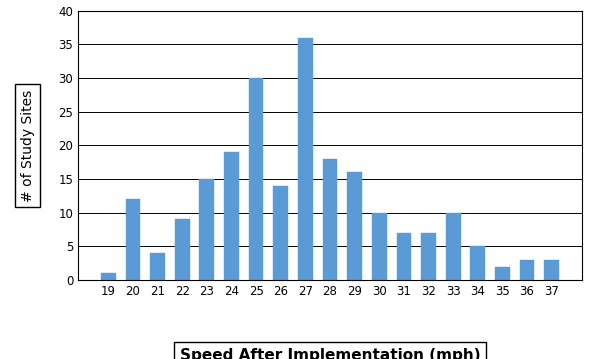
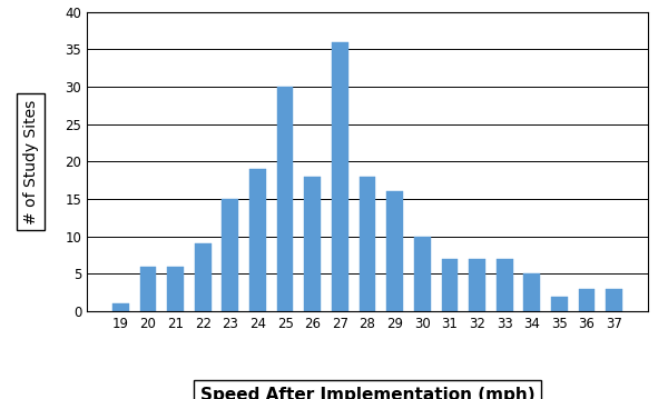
20: 12 -> 6
21: 4 -> 6
26: 14 -> 18
33: 10 -> 7
